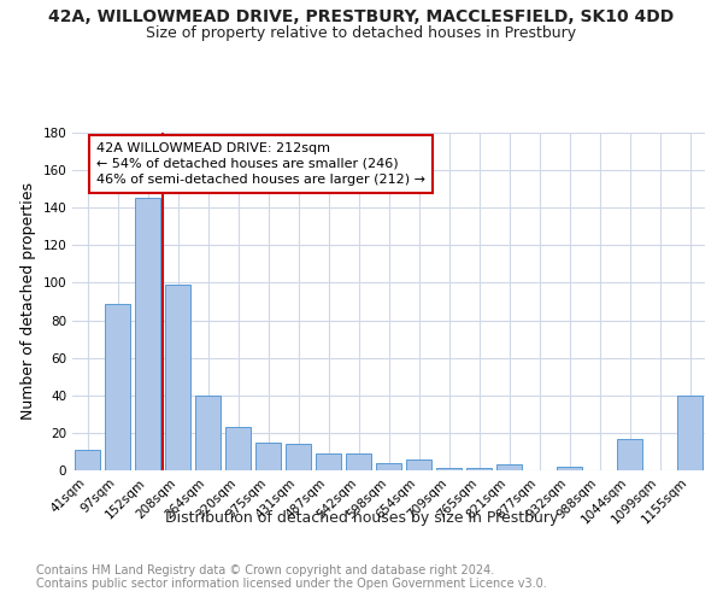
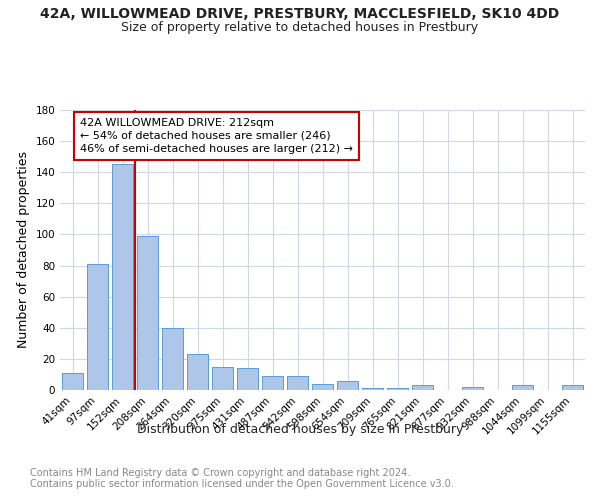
97sqm: 89 -> 81
1044sqm: 17 -> 3
1155sqm: 40 -> 3
